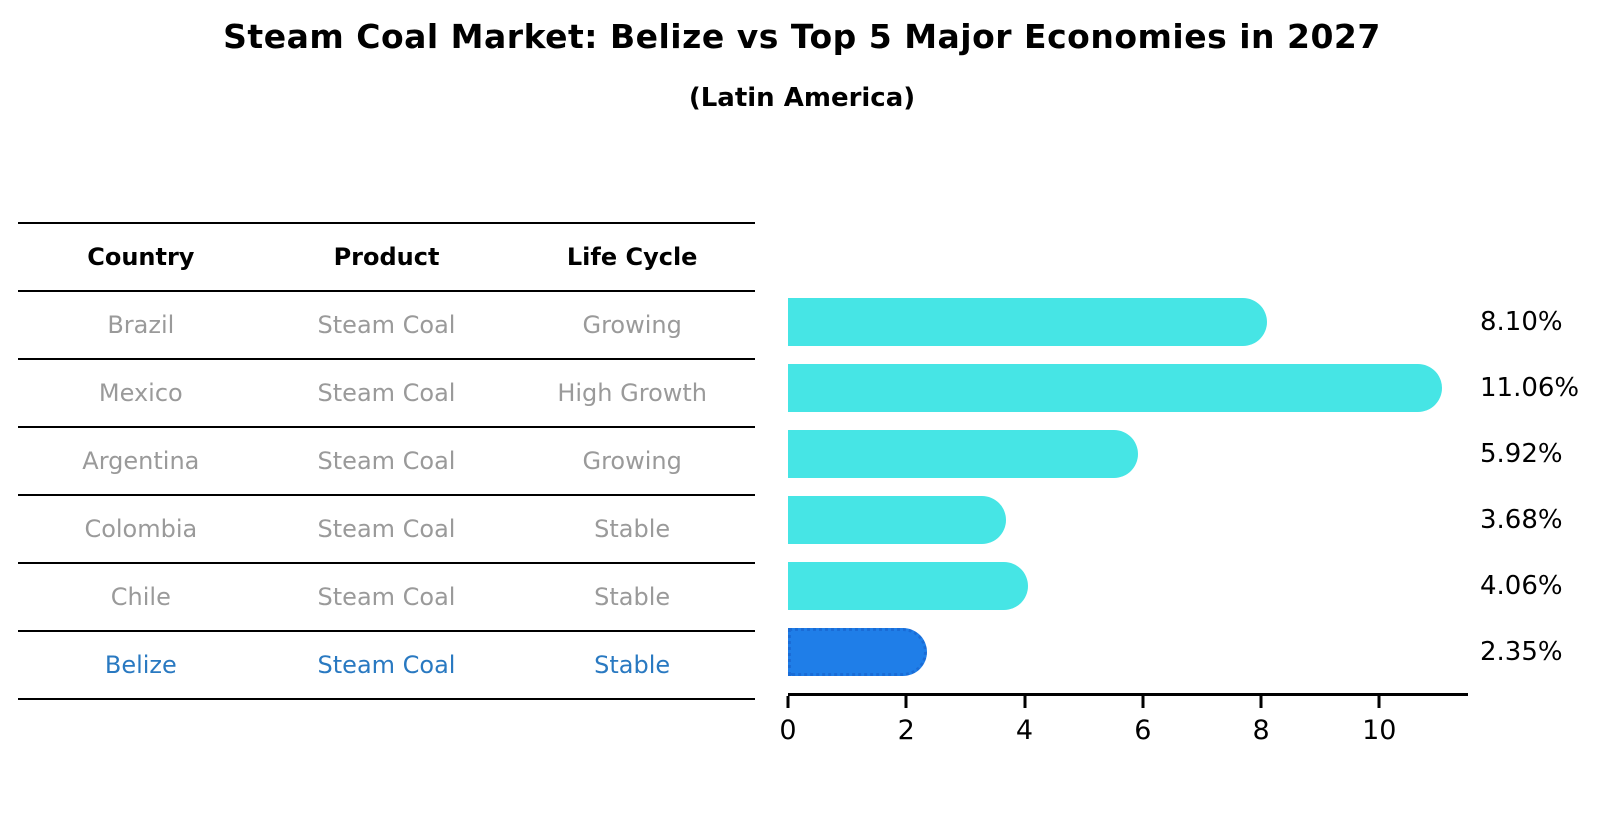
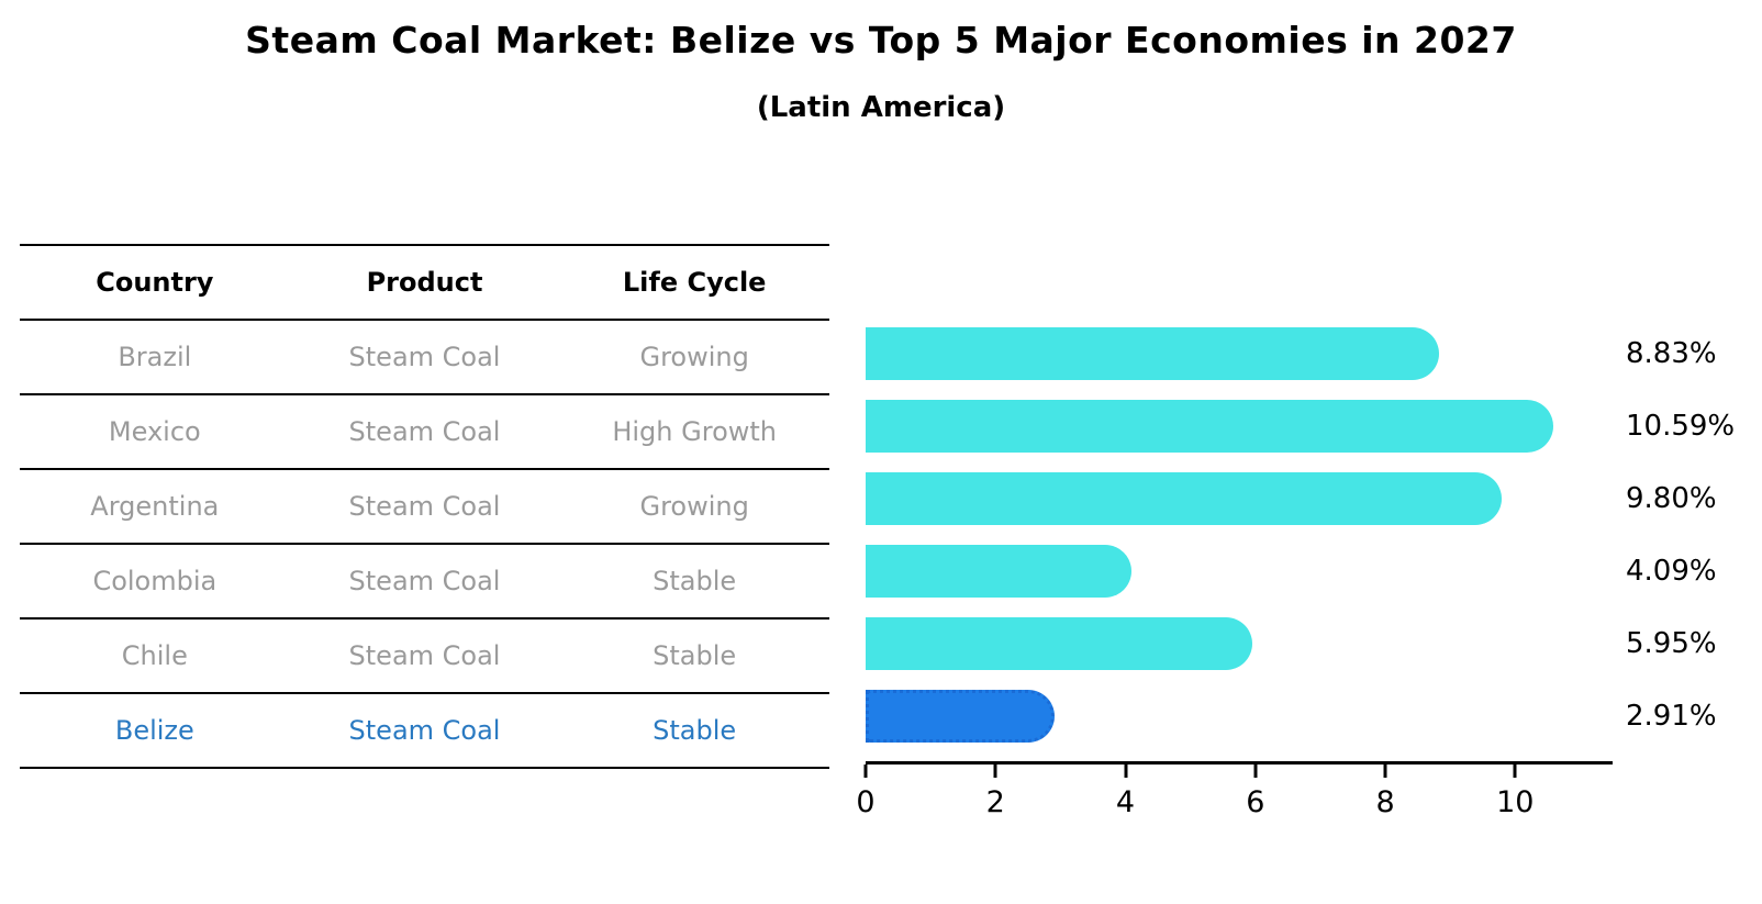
Brazil: 8.10% -> 8.83%
Mexico: 11.06% -> 10.59%
Argentina: 5.92% -> 9.80%
Colombia: 3.68% -> 4.09%
Chile: 4.06% -> 5.95%
Belize: 2.35% -> 2.91%
